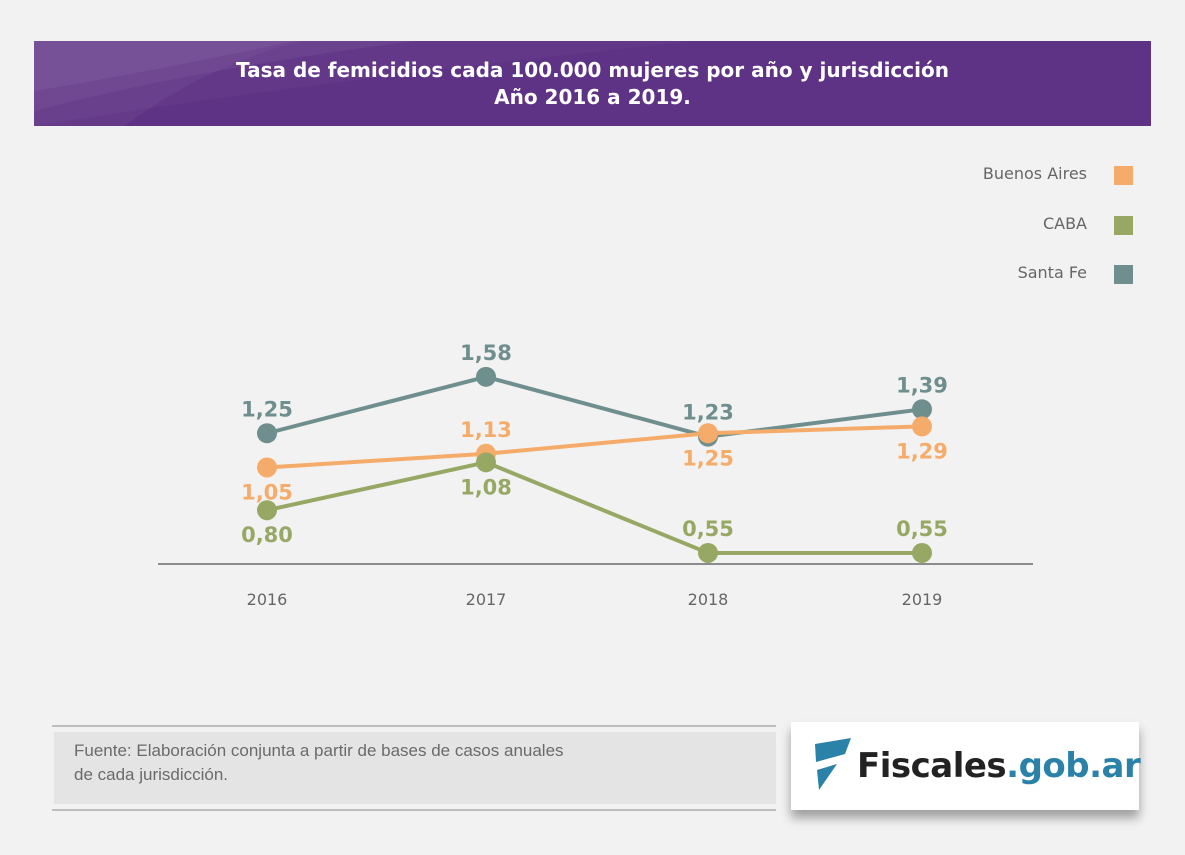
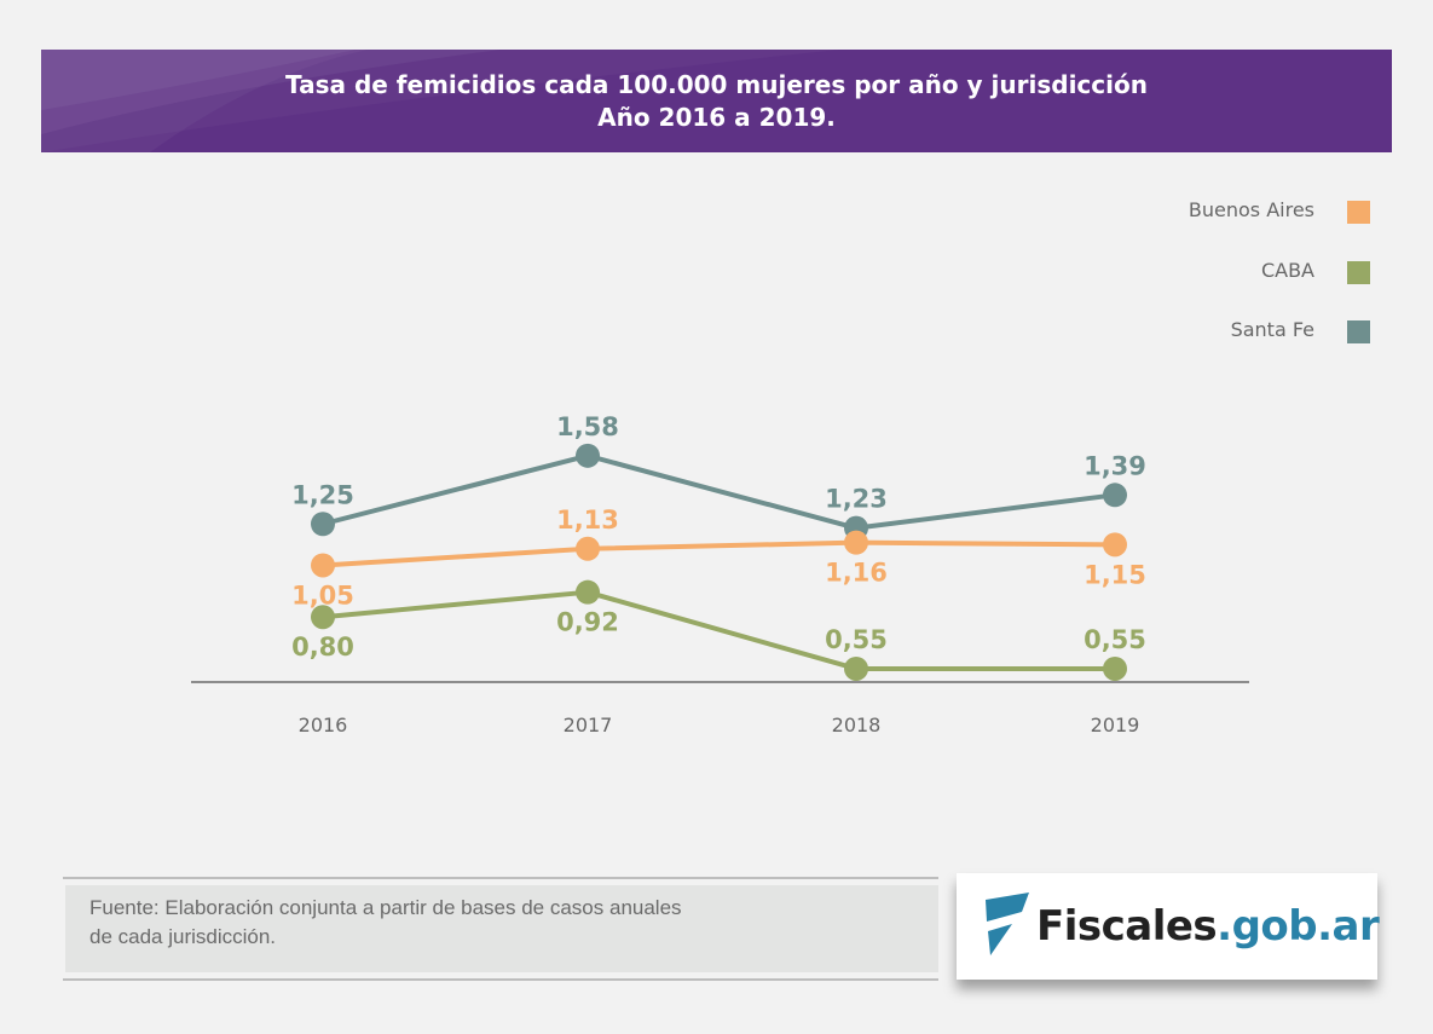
CABA/2017: 1,08 -> 0,92
Buenos Aires/2018: 1,25 -> 1,16
Buenos Aires/2019: 1,29 -> 1,15
